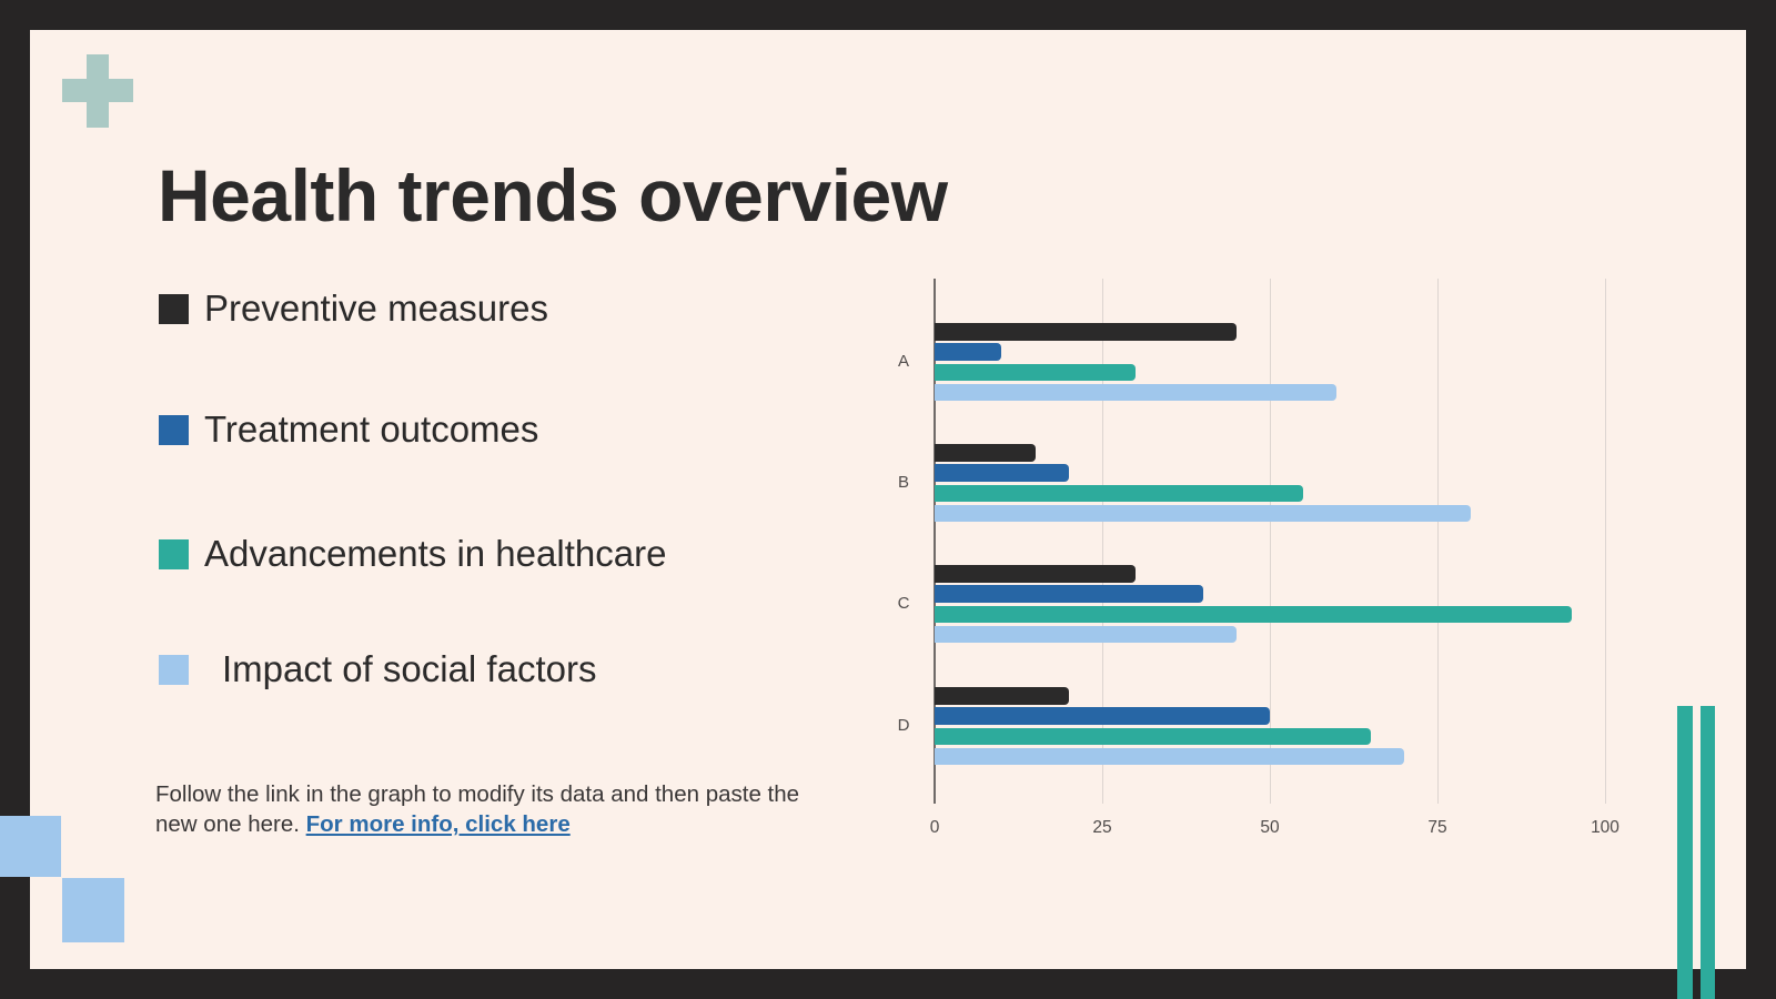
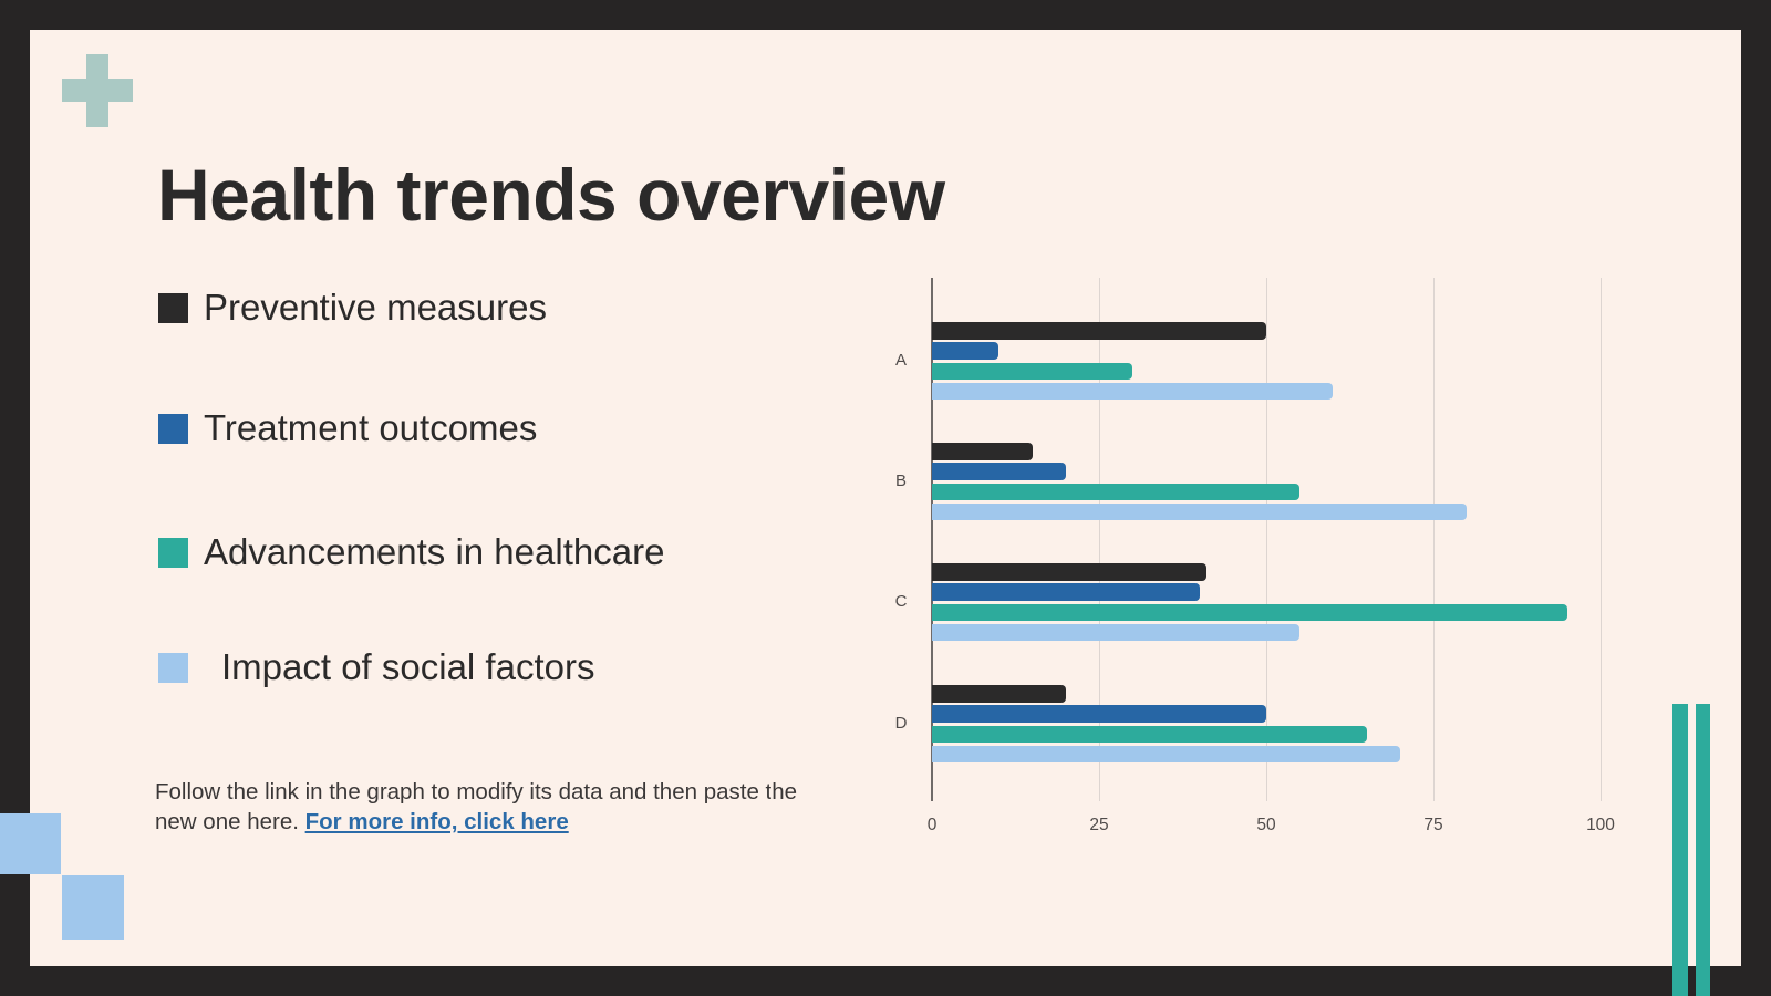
Preventive measures/A: 45 -> 50
Preventive measures/C: 30 -> 41
Impact of social factors/C: 45 -> 55
